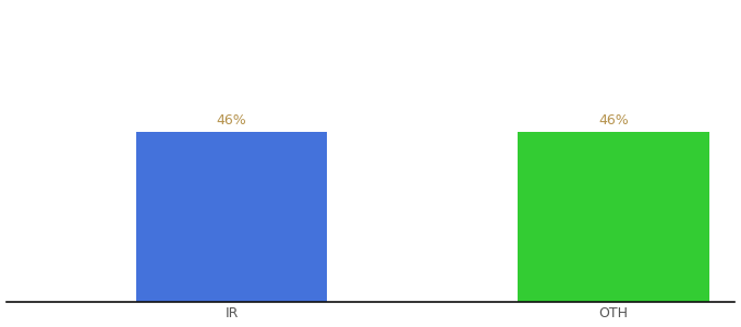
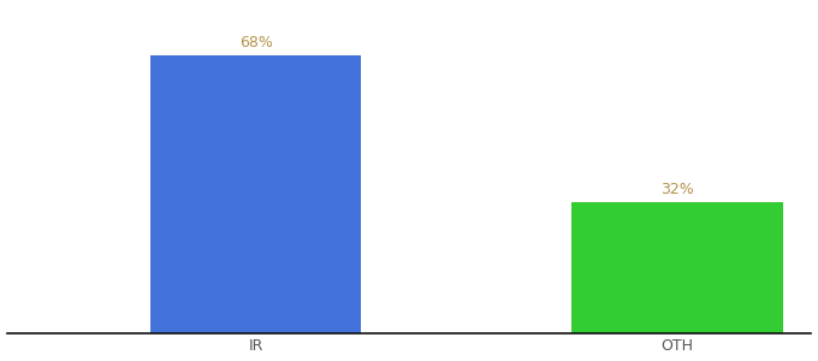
IR: 46% -> 68%
OTH: 46% -> 32%
